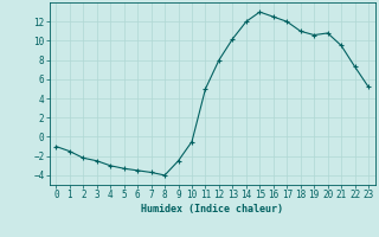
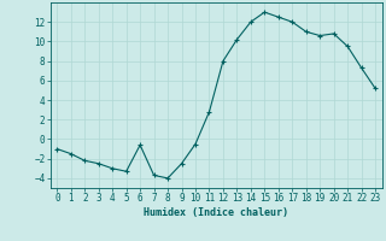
6: -3.5 -> -0.6
11: 5.0 -> 2.8
